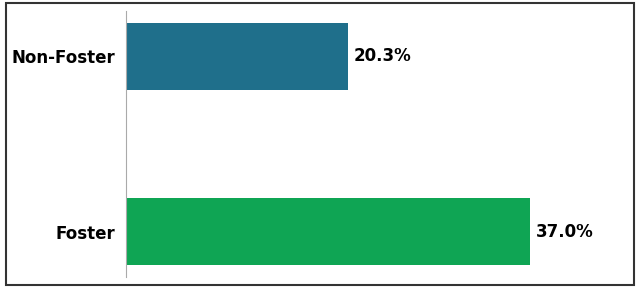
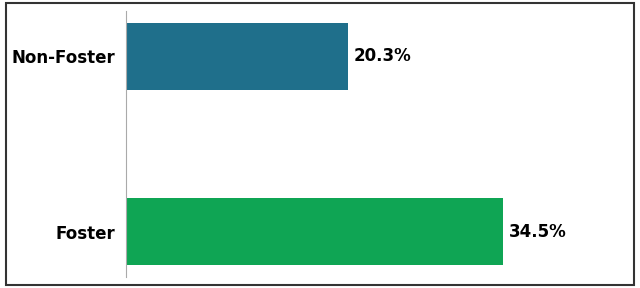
Foster: 37.0% -> 34.5%
